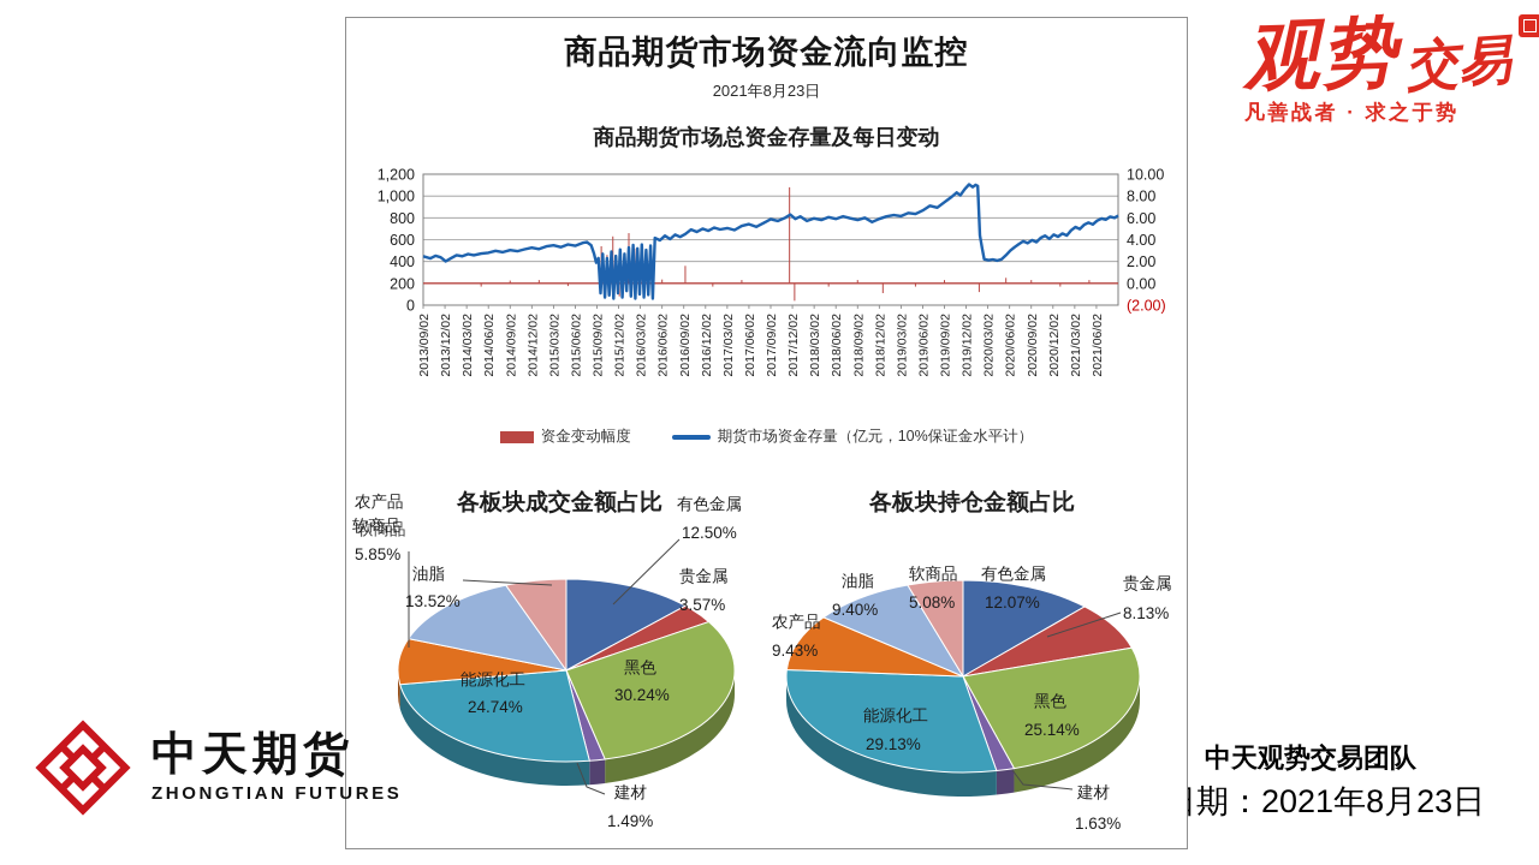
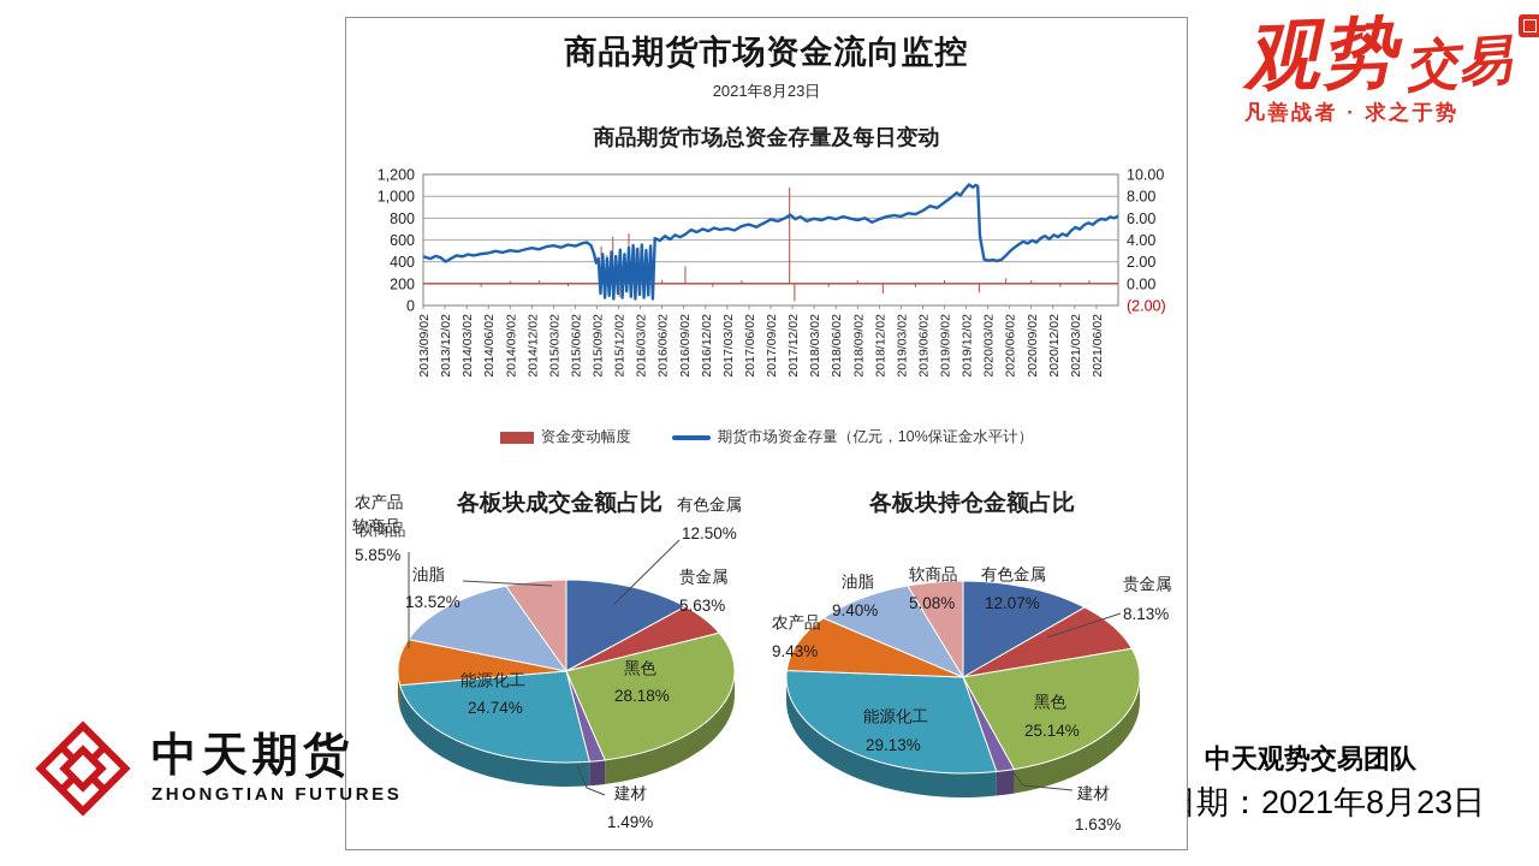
各板块成交金额占比/贵金属: 3.57% -> 5.63%
各板块成交金额占比/黑色: 30.24% -> 28.18%
